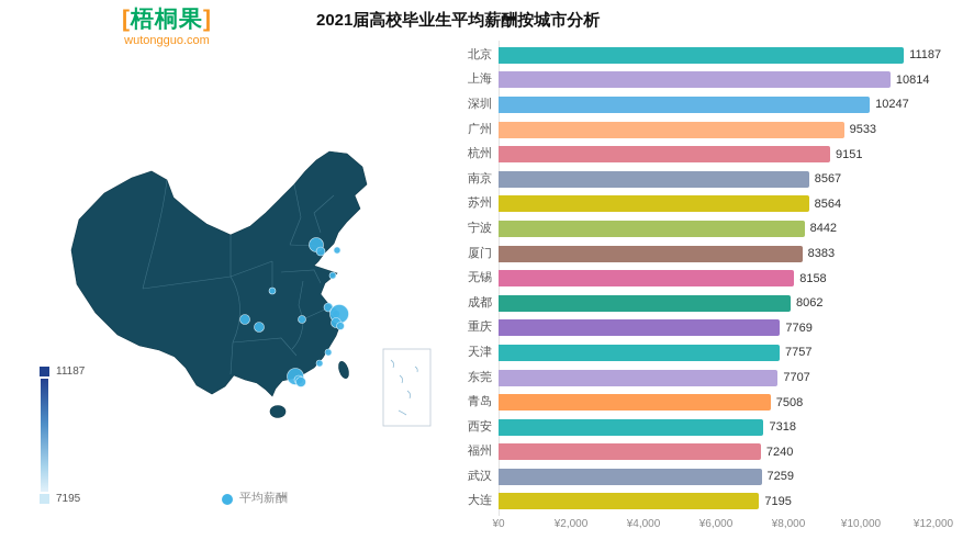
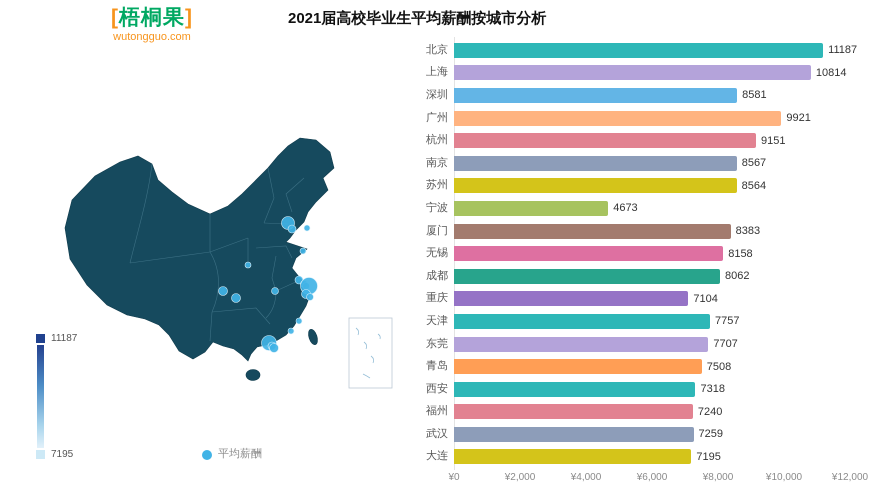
深圳: 10247 -> 8581
广州: 9533 -> 9921
宁波: 8442 -> 4673
重庆: 7769 -> 7104
